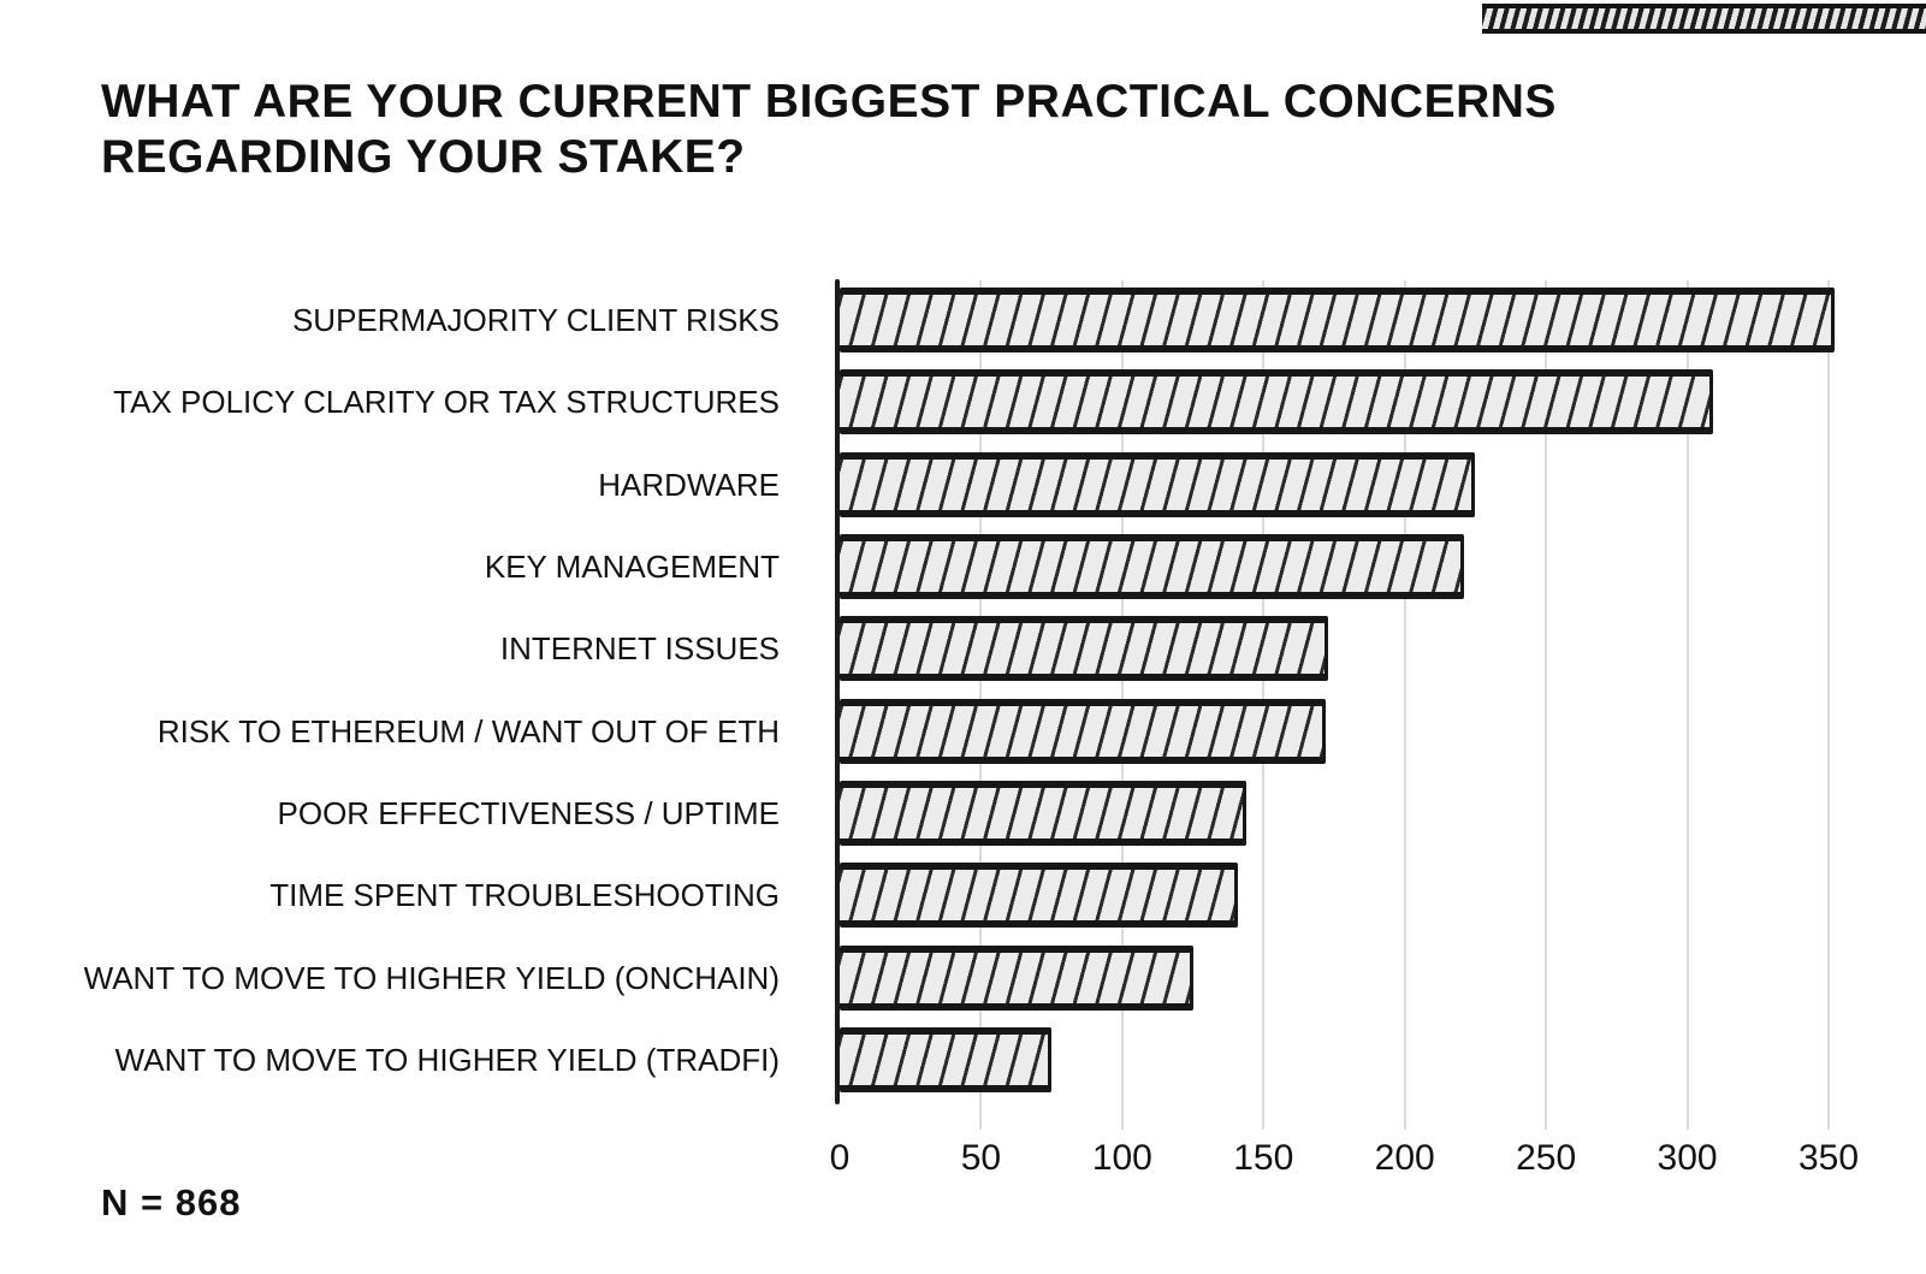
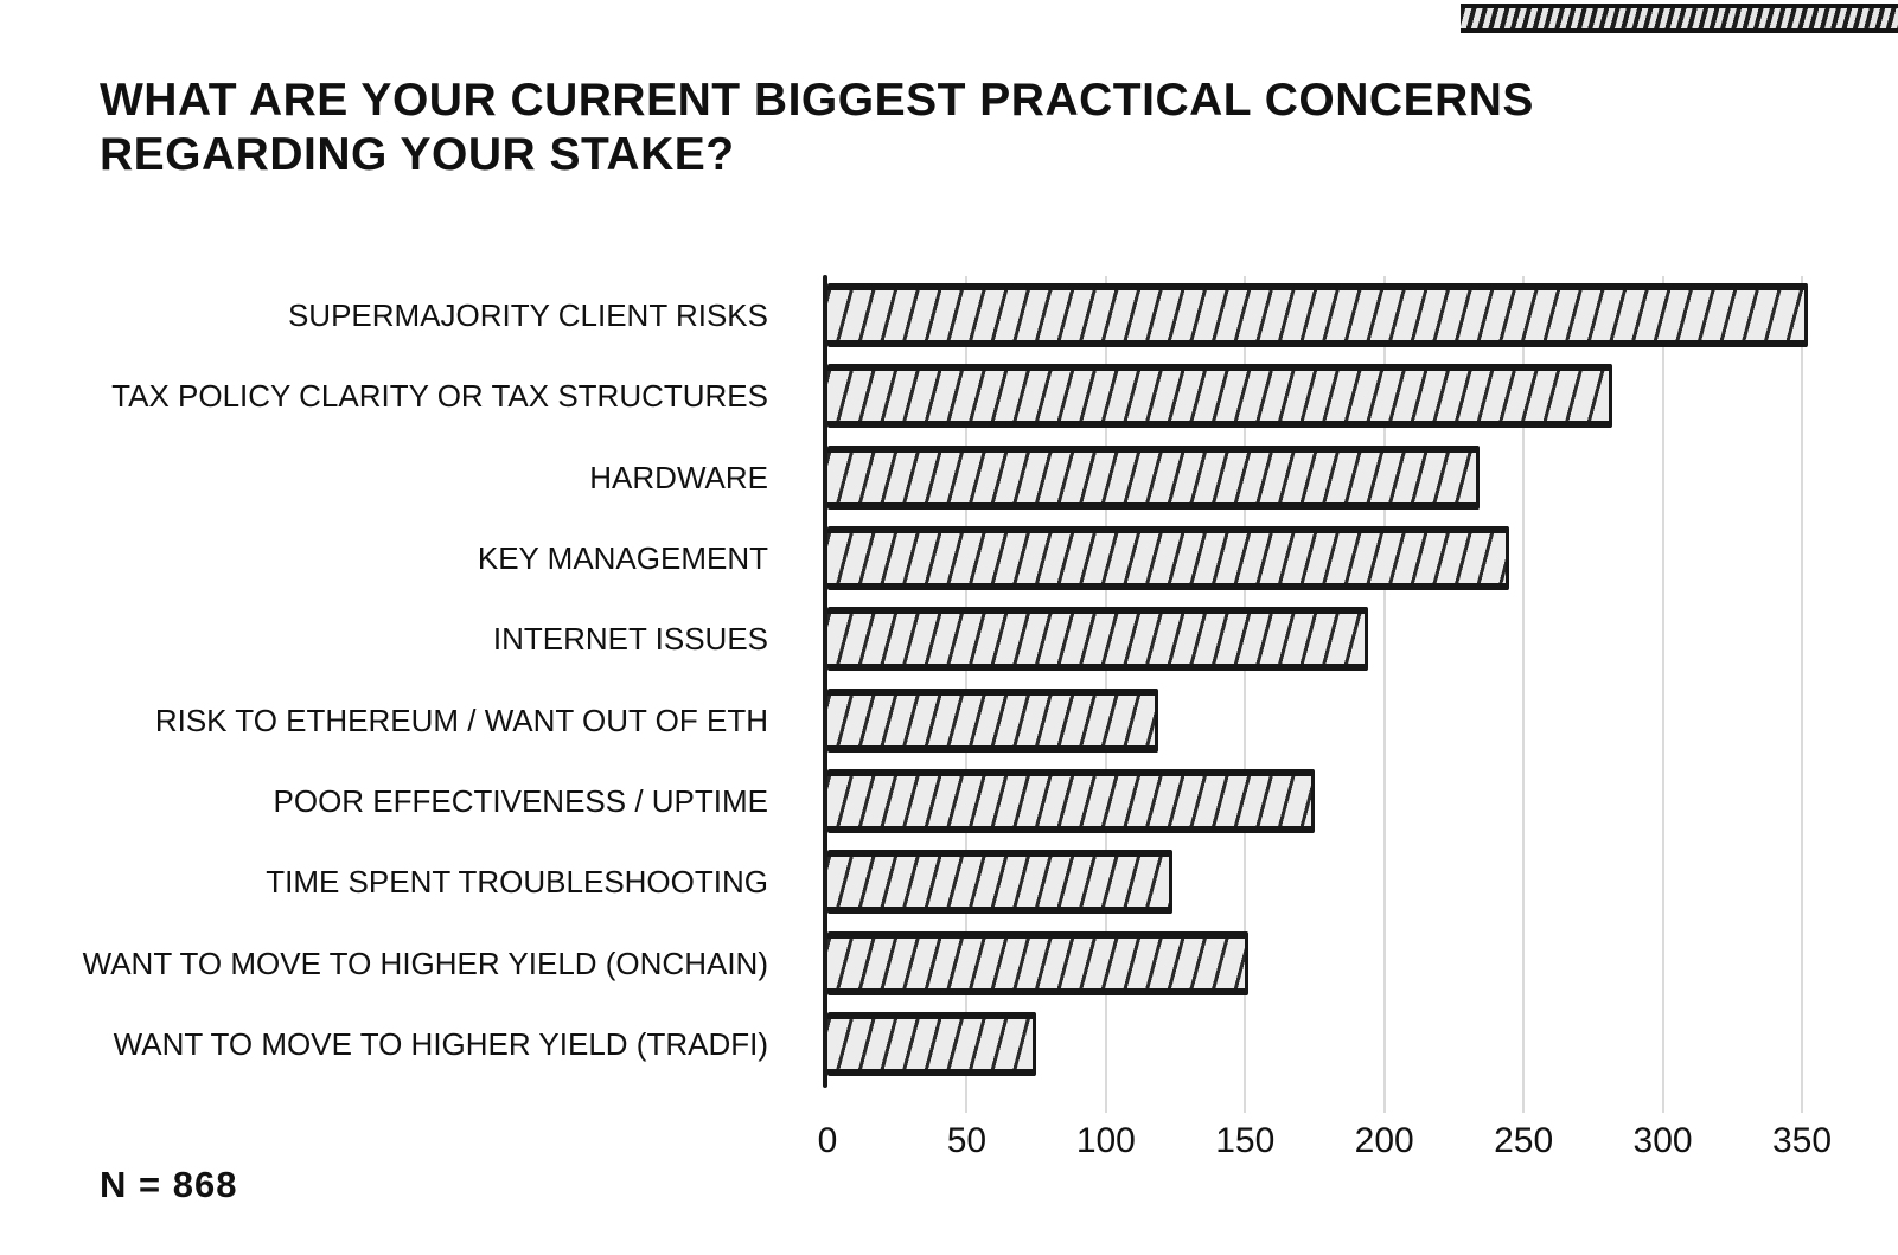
TAX POLICY CLARITY OR TAX STRUCTURES: 309 -> 282
HARDWARE: 225 -> 234
KEY MANAGEMENT: 221 -> 245
INTERNET ISSUES: 173 -> 194
RISK TO ETHEREUM / WANT OUT OF ETH: 172 -> 119
POOR EFFECTIVENESS / UPTIME: 144 -> 175
TIME SPENT TROUBLESHOOTING: 141 -> 124
WANT TO MOVE TO HIGHER YIELD (ONCHAIN): 125 -> 151
